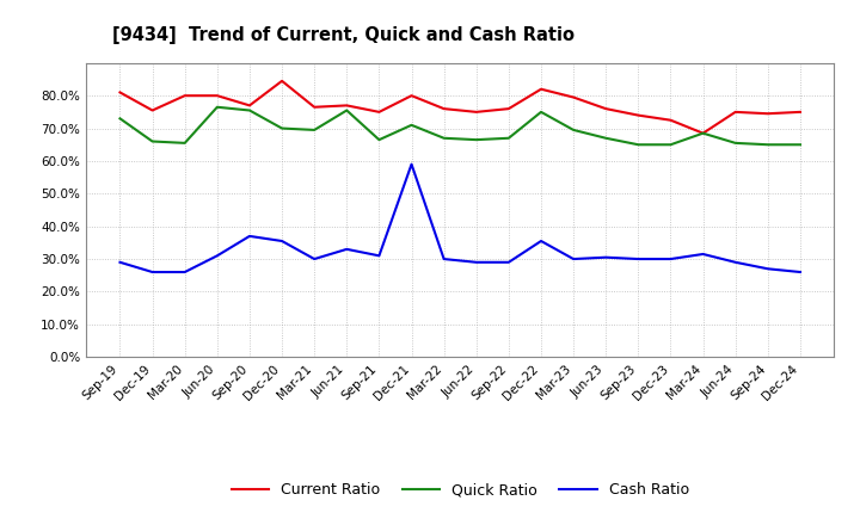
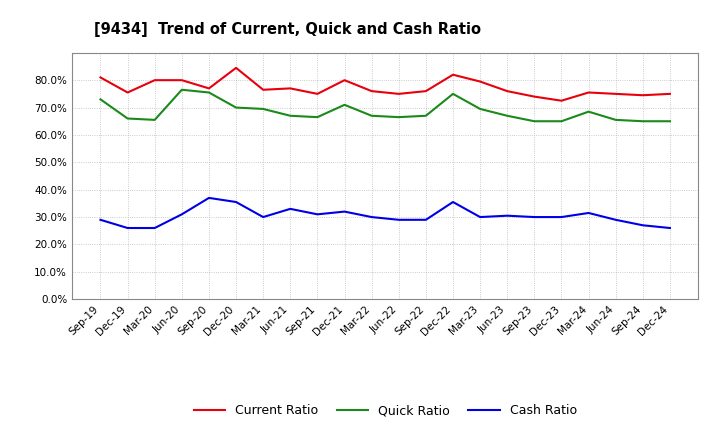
Quick Ratio/Jun-21: 75.5% -> 67.0%
Cash Ratio/Dec-21: 59.0% -> 32.0%
Current Ratio/Mar-24: 68.5% -> 75.5%
